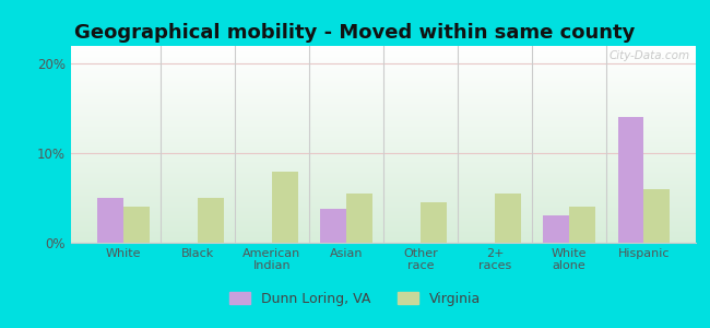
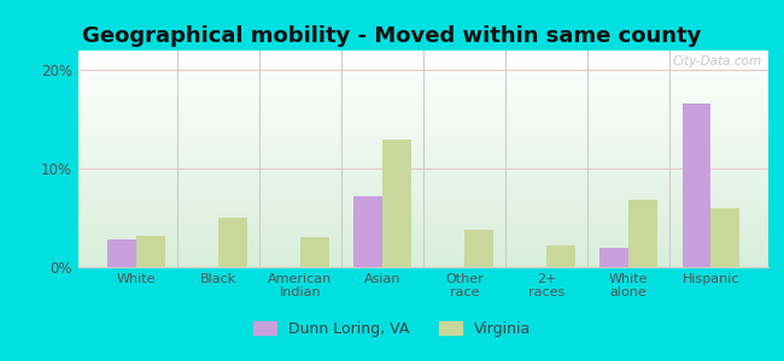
Dunn Loring, VA/White: 5.0% -> 2.8%
Virginia/White: 4.0% -> 3.2%
Virginia/American Indian: 8.0% -> 3.0%
Dunn Loring, VA/Asian: 3.8% -> 7.2%
Virginia/Asian: 5.5% -> 13.0%
Virginia/Other race: 4.5% -> 3.8%
Virginia/2+ races: 5.5% -> 2.2%
Dunn Loring, VA/White alone: 3.0% -> 2.0%
Virginia/White alone: 4.0% -> 6.8%
Dunn Loring, VA/Hispanic: 14.0% -> 16.6%
